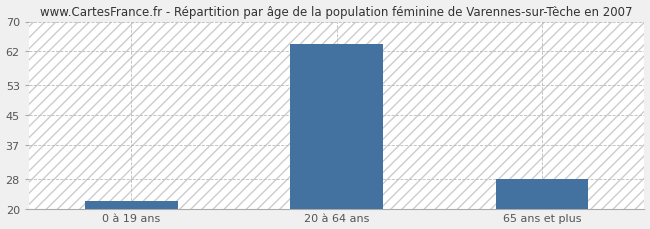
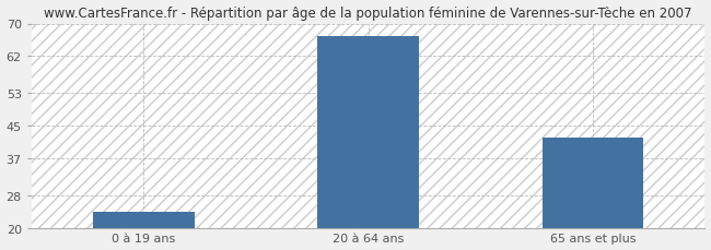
0 à 19 ans: 22 -> 24
20 à 64 ans: 64 -> 67
65 ans et plus: 28 -> 42
